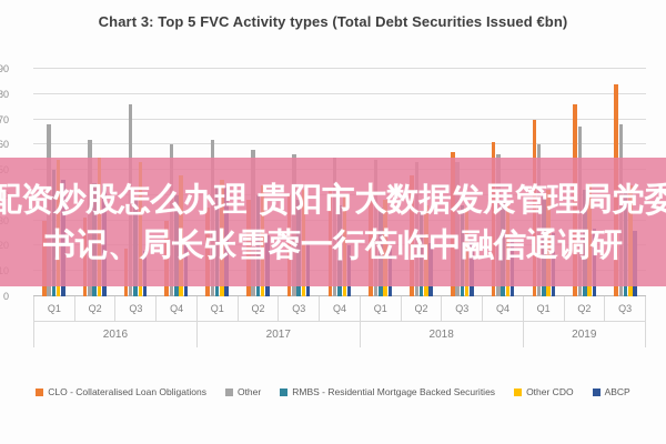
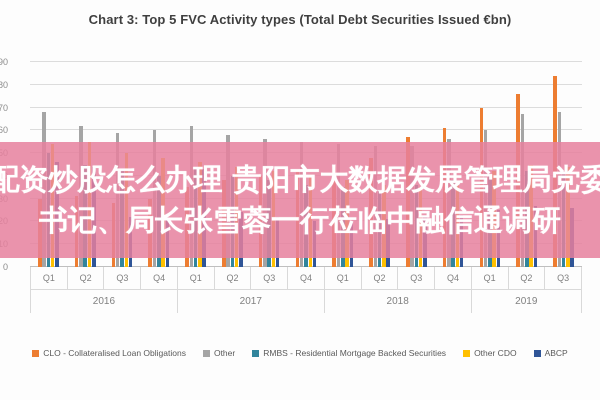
CLO - Collateralised Loan Obligations/Q3 2016: 19 -> 28
Other/Q3 2016: 76 -> 59
RMBS - Residential Mortgage Backed Securities/Q3 2016: 39 -> 42
Other CDO/Q3 2016: 53 -> 50
ABCP/Q3 2016: 18 -> 22
